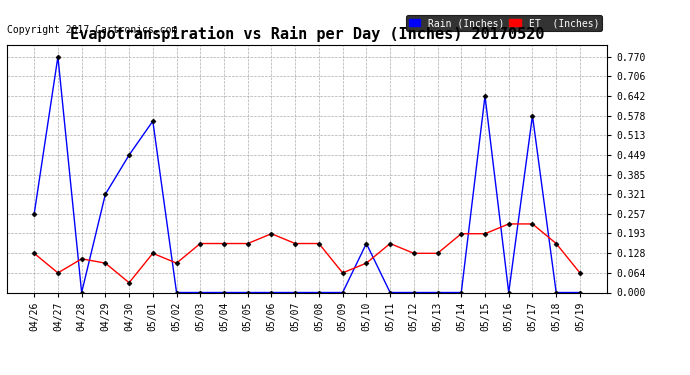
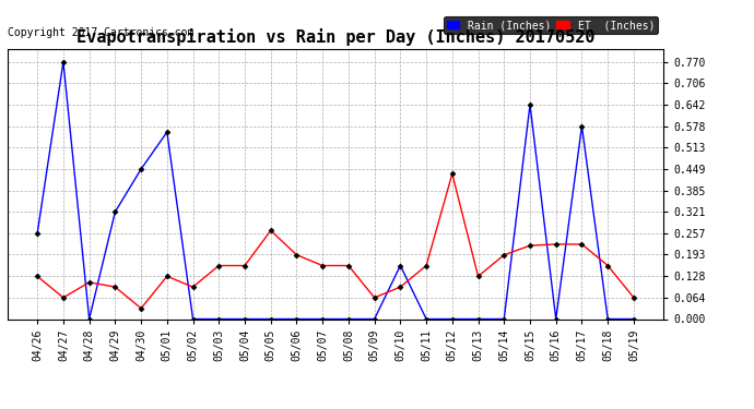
ET (Inches)/05/05: 0.160 -> 0.265
ET (Inches)/05/12: 0.128 -> 0.435
ET (Inches)/05/15: 0.192 -> 0.220
